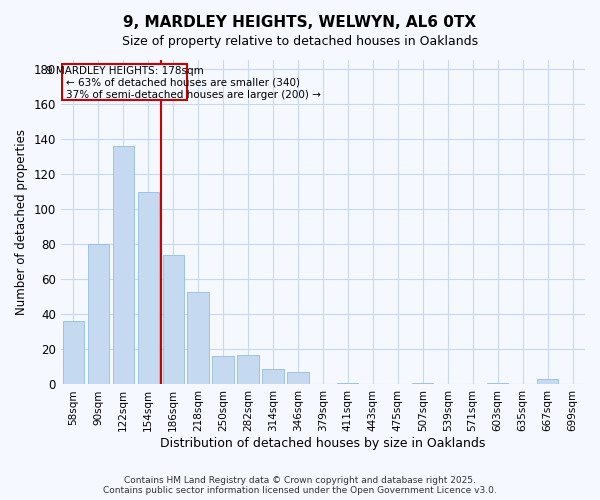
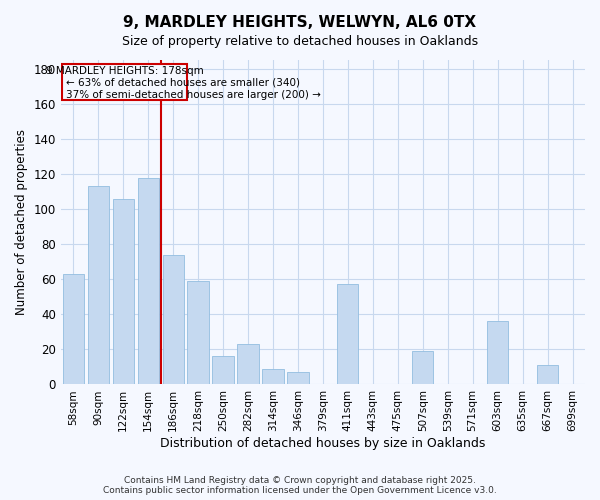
58sqm: 36 -> 63
90sqm: 80 -> 113
122sqm: 136 -> 106
154sqm: 110 -> 118
218sqm: 53 -> 59
282sqm: 17 -> 23
411sqm: 1 -> 57
507sqm: 1 -> 19
603sqm: 1 -> 36
667sqm: 3 -> 11
